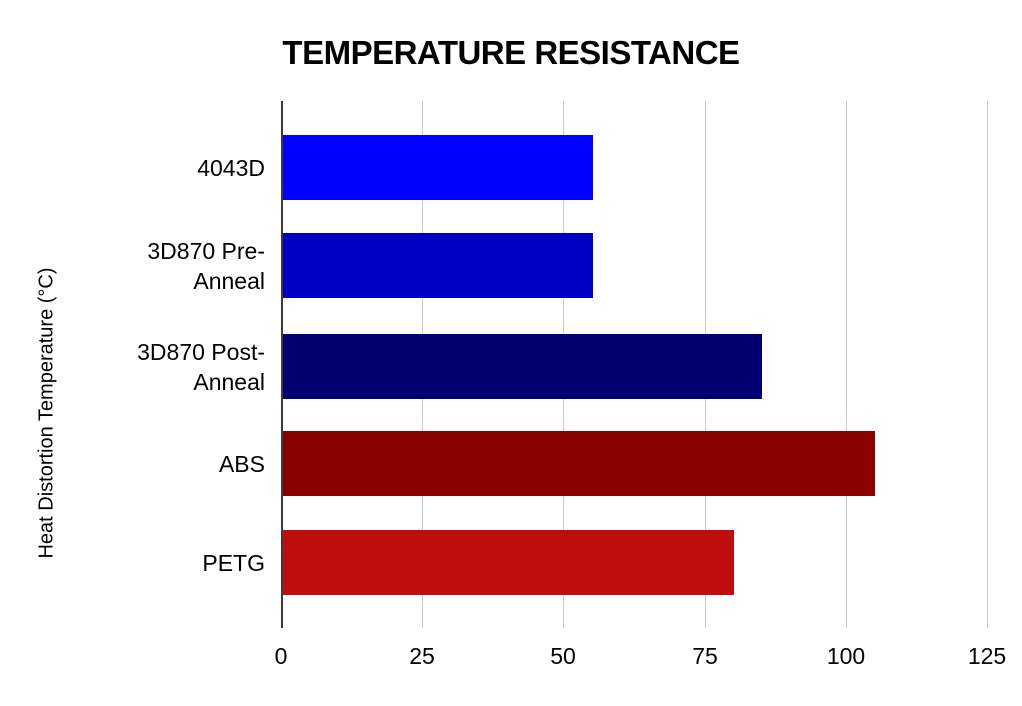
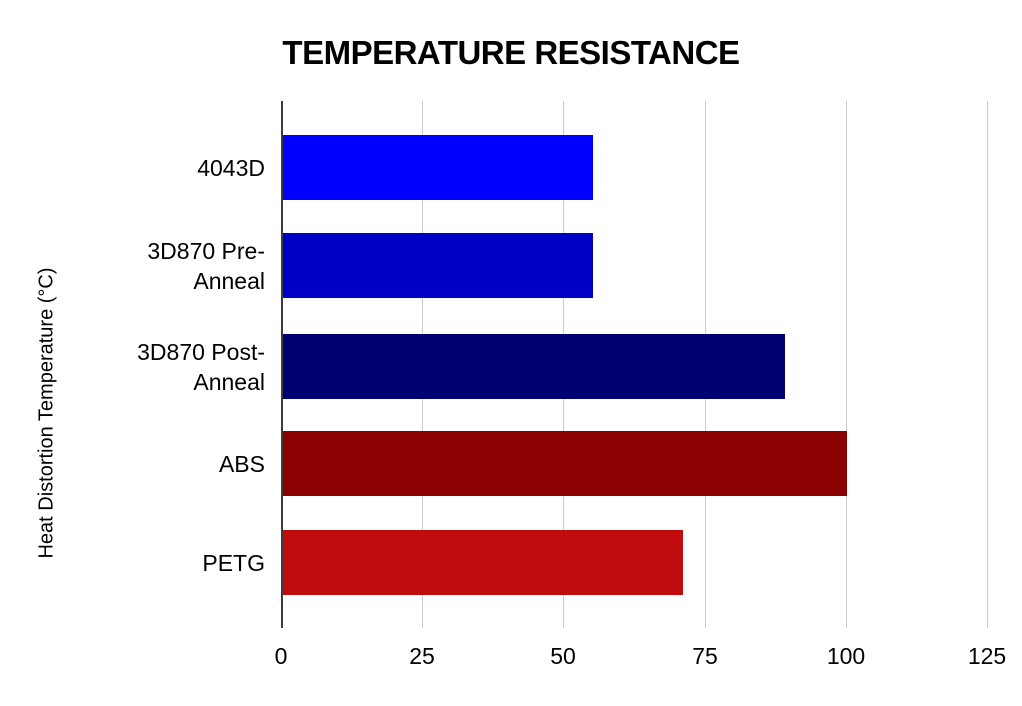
3D870 Post-Anneal: 85 -> 89
ABS: 105 -> 100
PETG: 80 -> 71
